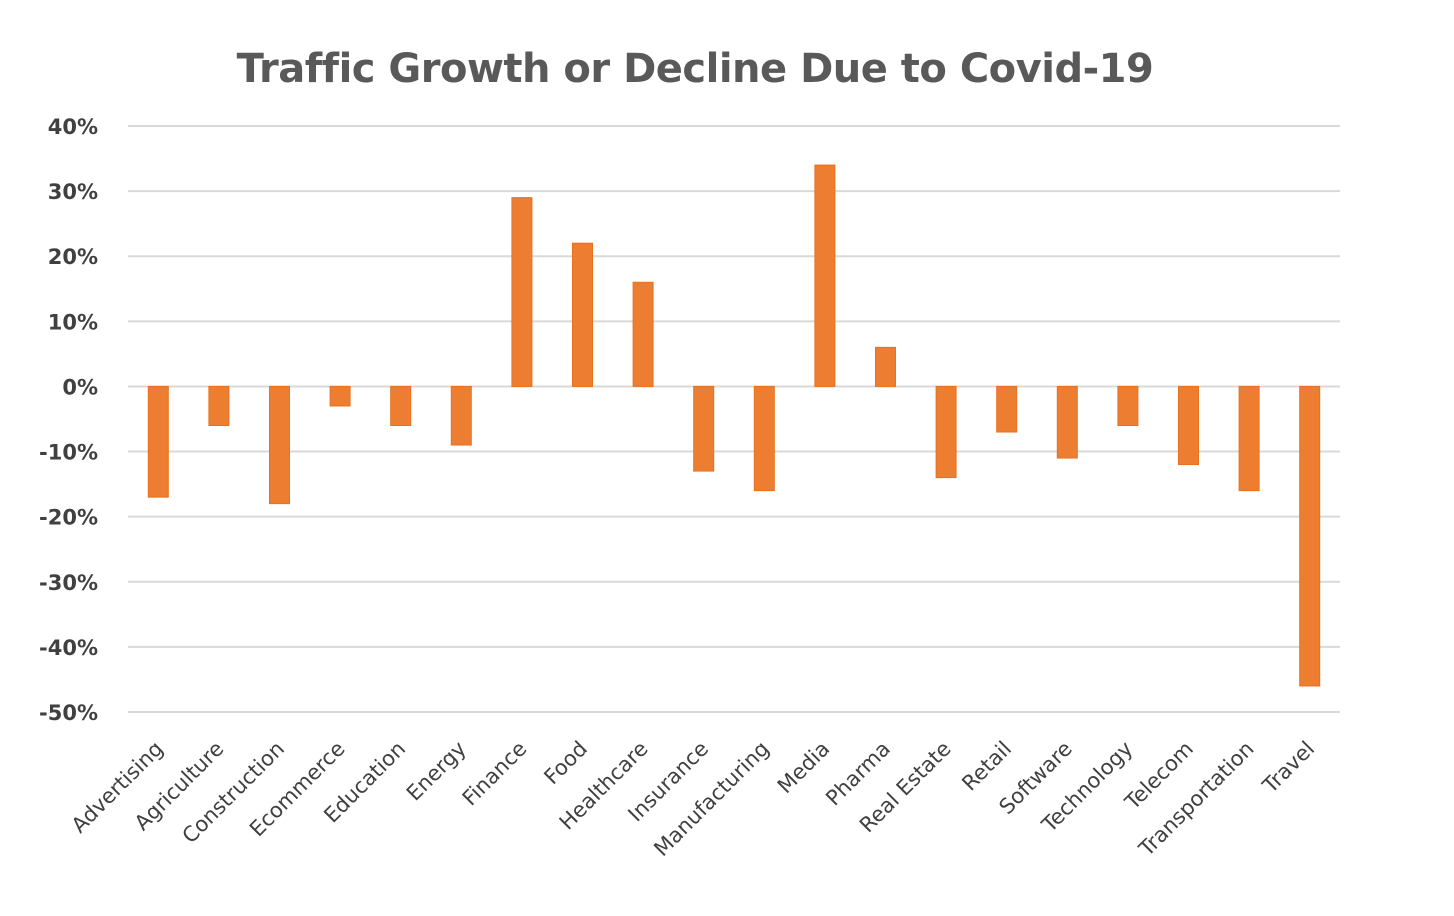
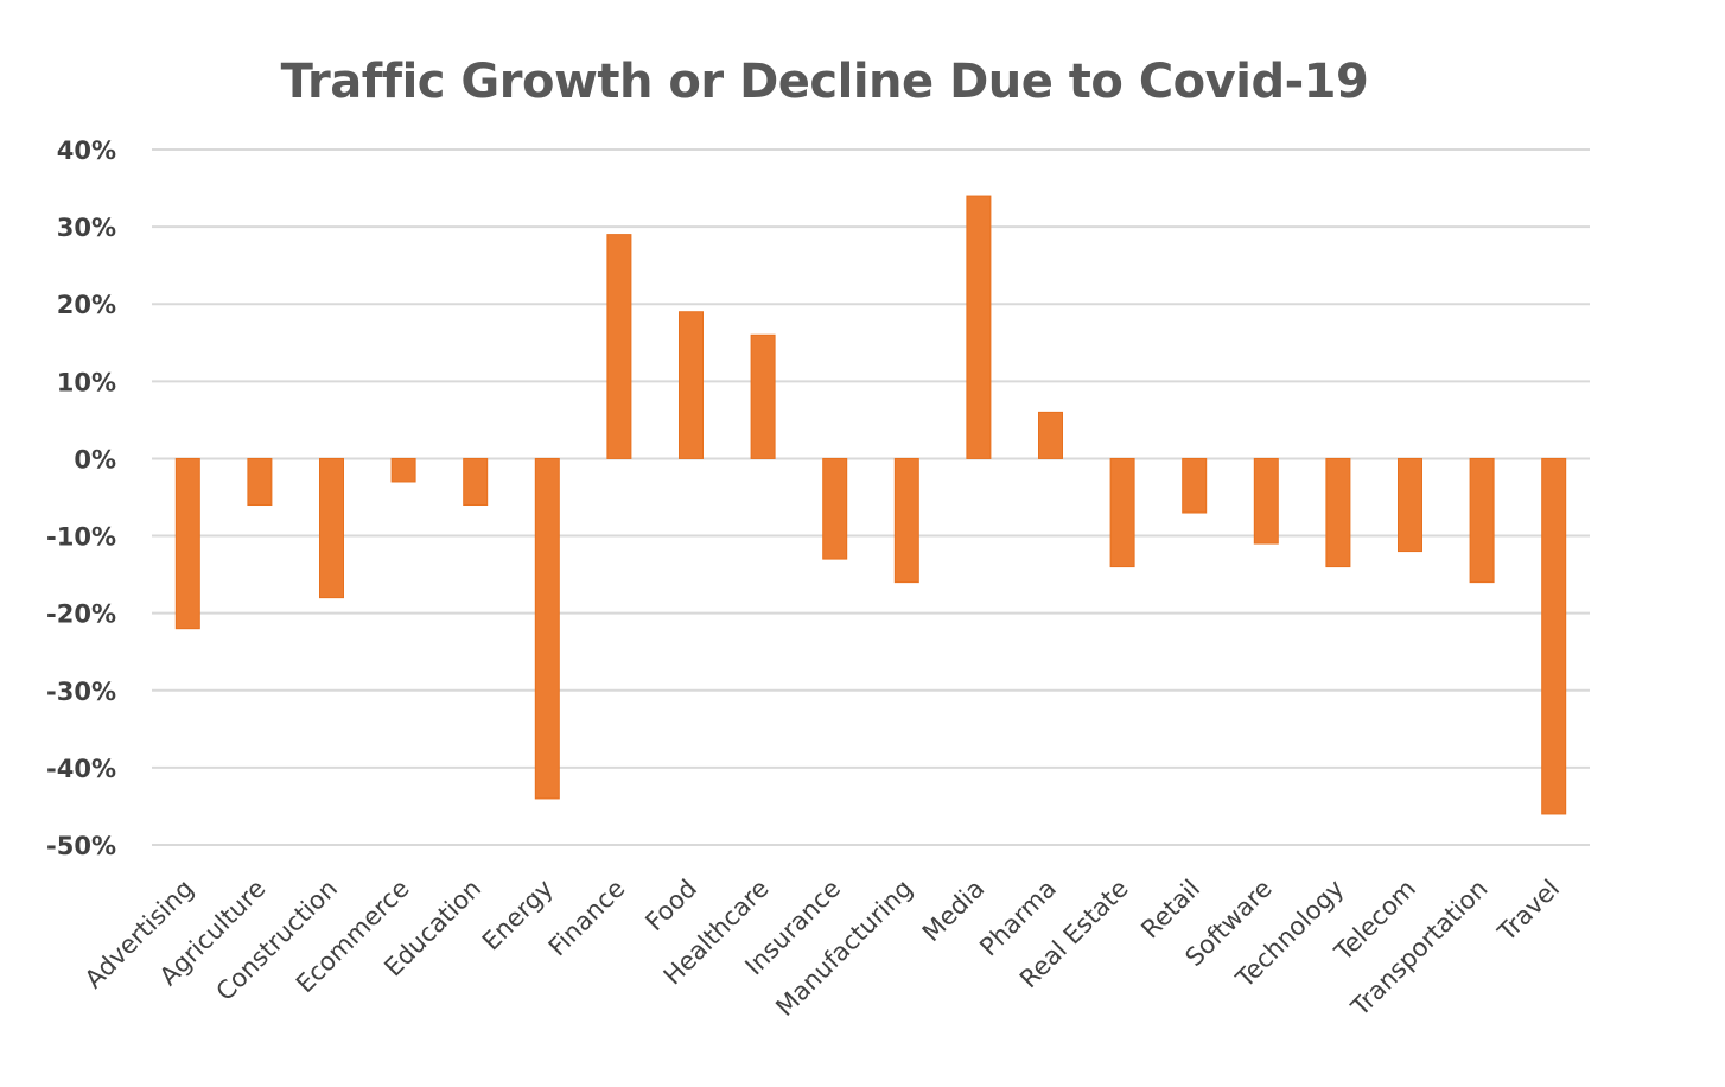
Advertising: -17% -> -22%
Energy: -9% -> -44%
Food: 22% -> 19%
Technology: -6% -> -14%
